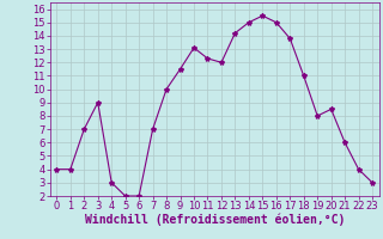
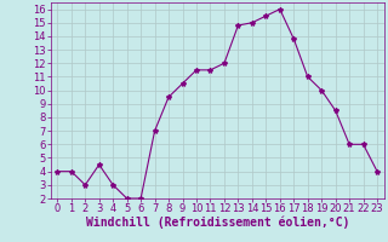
2: 7.0 -> 3.0
3: 9.0 -> 4.5
8: 10.0 -> 9.5
9: 11.5 -> 10.5
10: 13.1 -> 11.5
11: 12.3 -> 11.5
13: 14.2 -> 14.8
16: 15.0 -> 16.0
19: 8.0 -> 10.0
22: 4.0 -> 6.0
23: 3.0 -> 4.0
